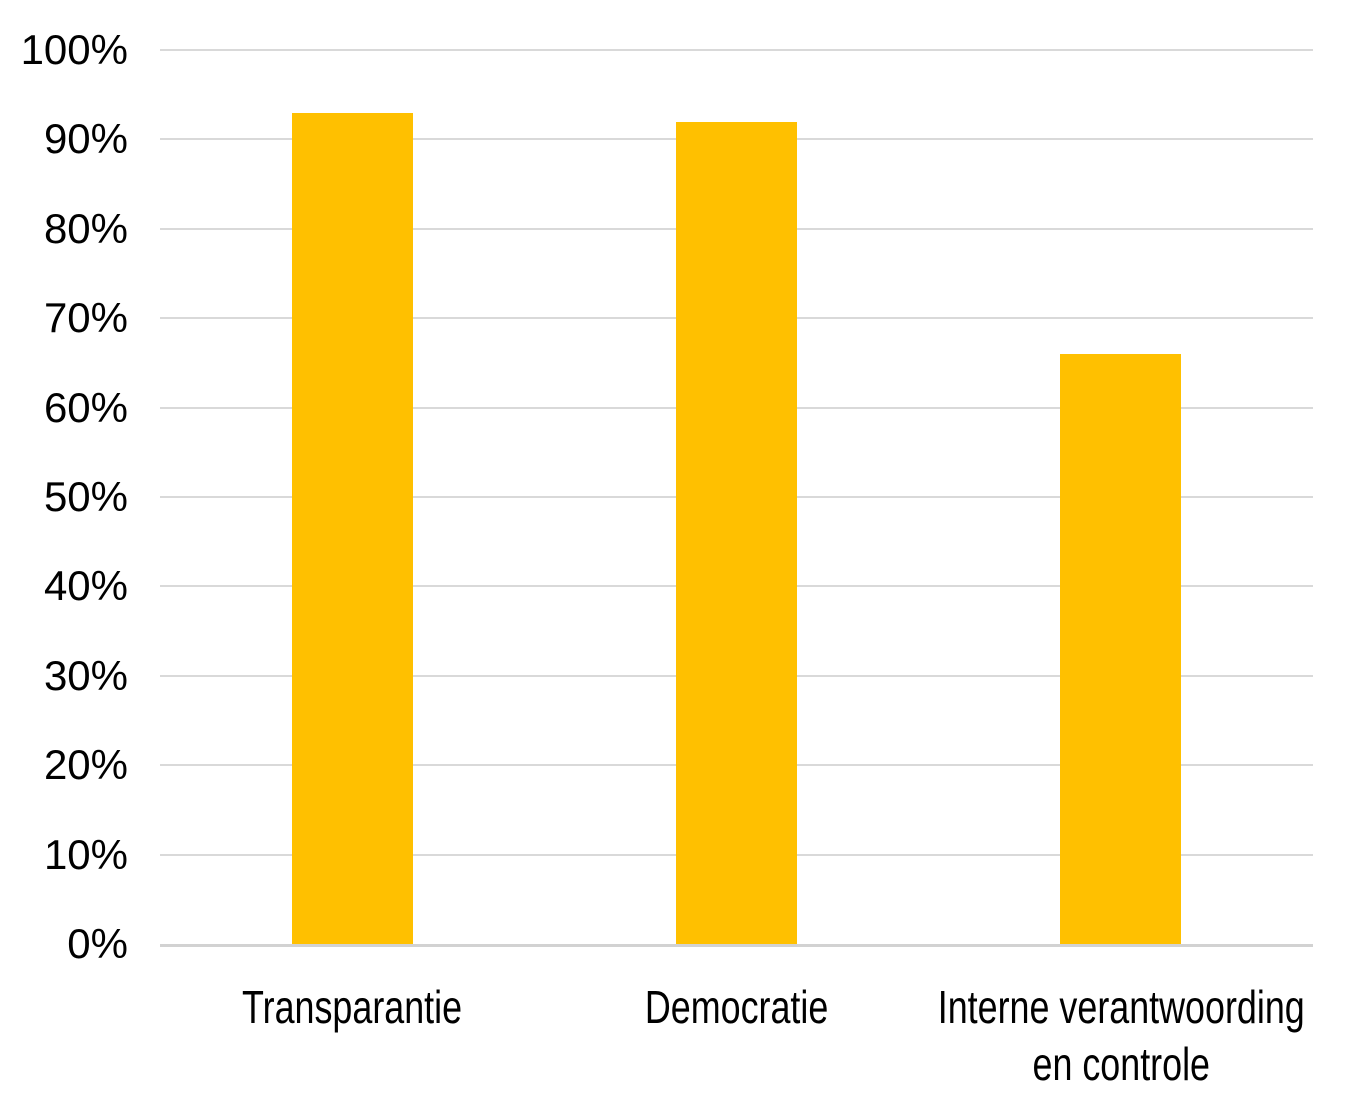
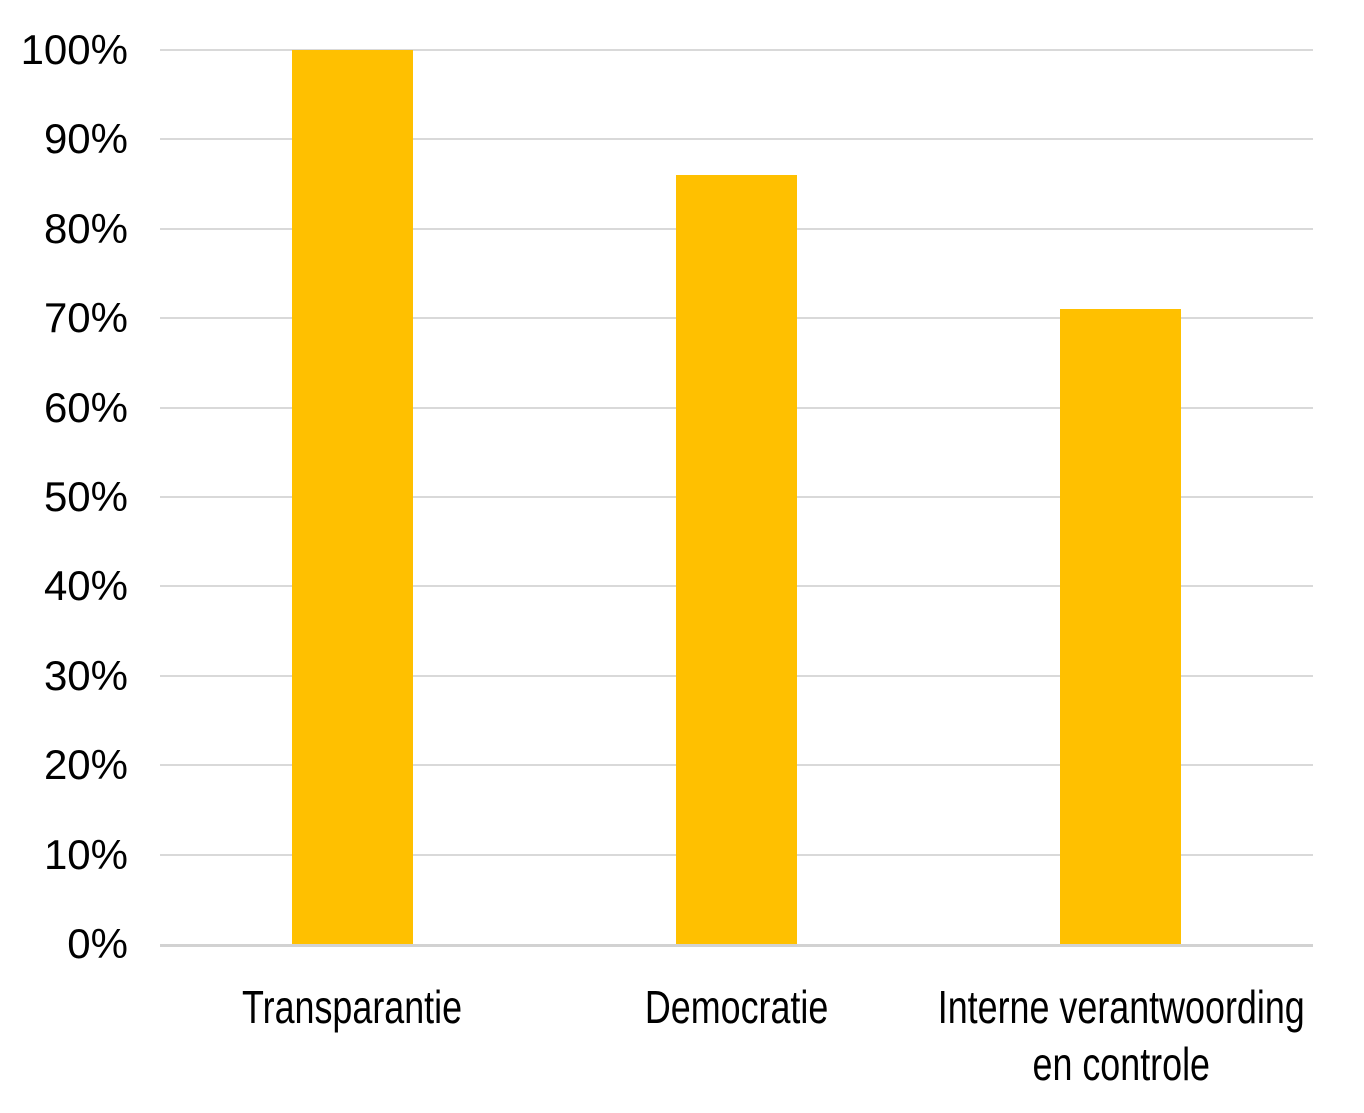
Transparantie: 93% -> 100%
Democratie: 92% -> 86%
Interne verantwoording en controle: 66% -> 71%
